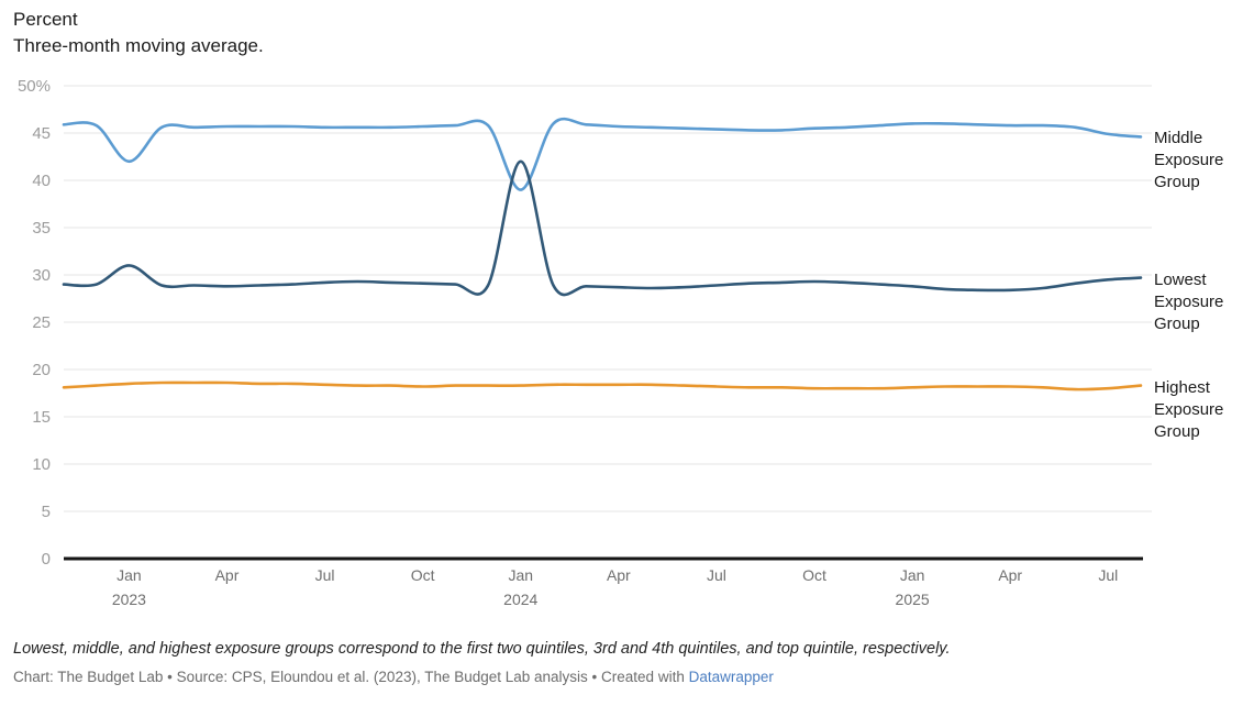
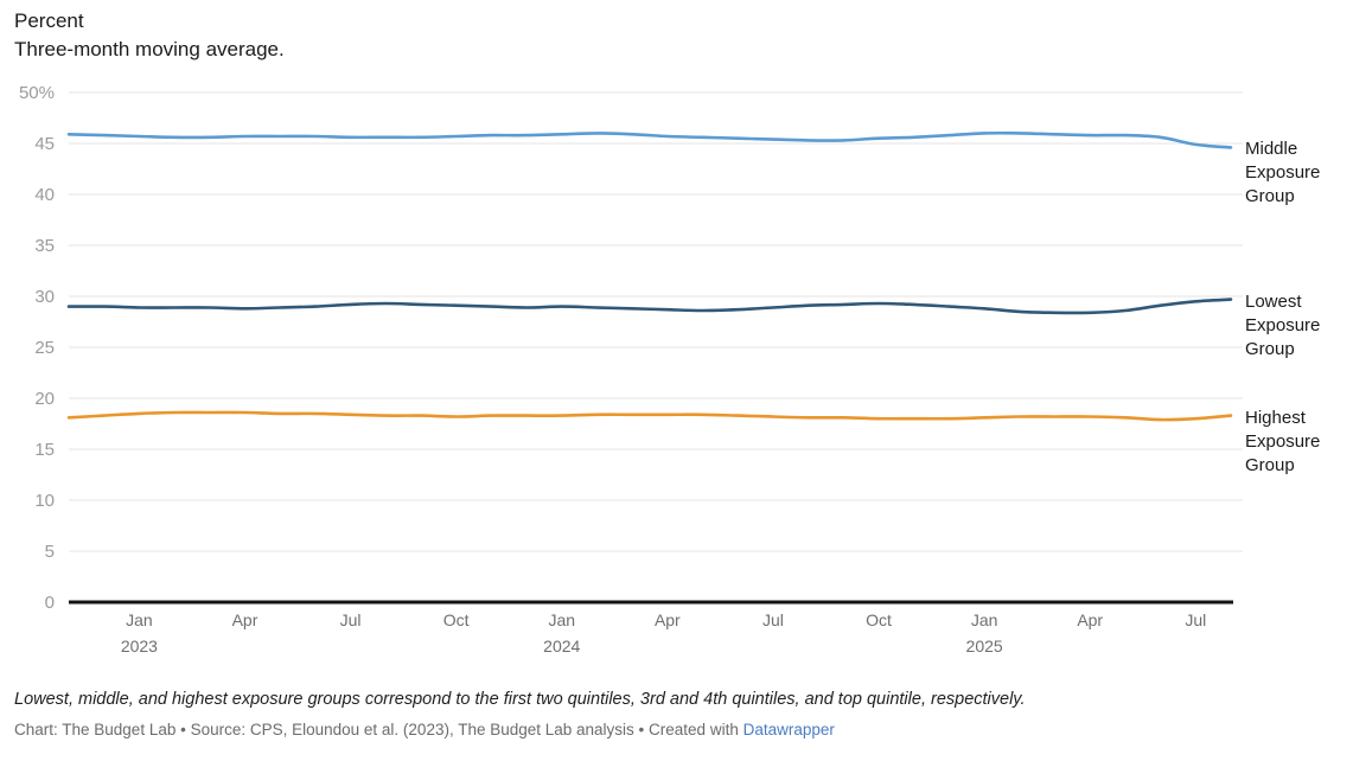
Middle Exposure Group/Jan 2023: 42% -> 46%
Lowest Exposure Group/Jan 2023: 31% -> 29%
Middle Exposure Group/Jan 2024: 39% -> 46%
Lowest Exposure Group/Jan 2024: 42% -> 29%
